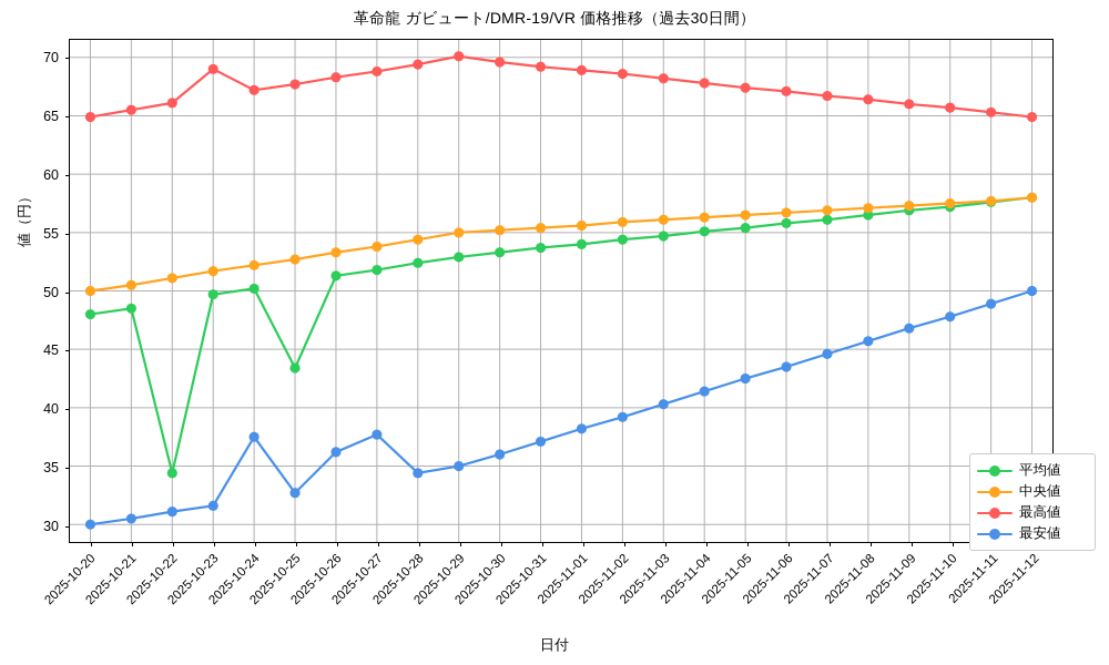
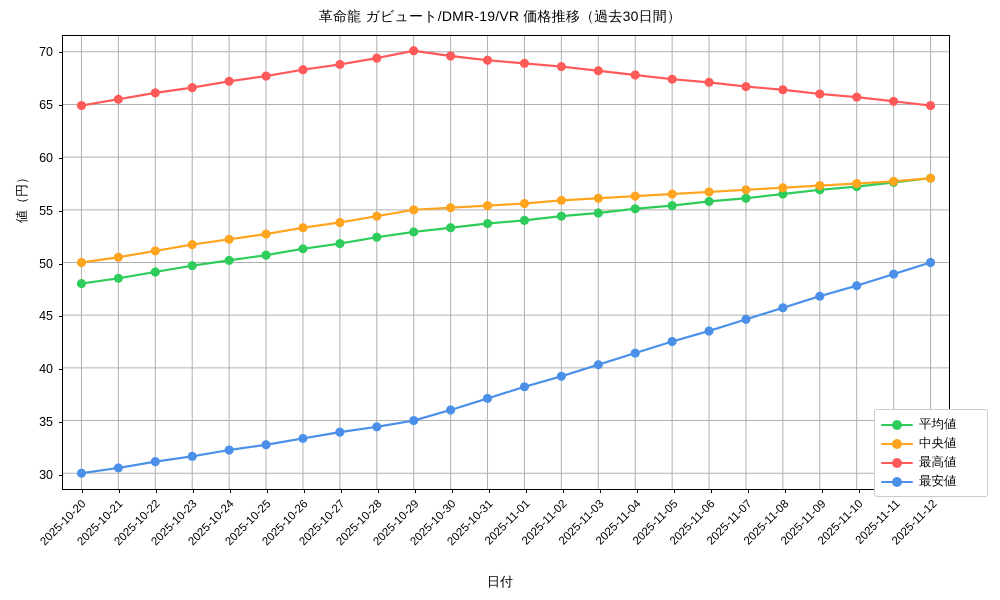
平均値/2025-10-22: 34.4 -> 49.1
最高値/2025-10-23: 69.0 -> 66.6
最安値/2025-10-24: 37.5 -> 32.2
平均値/2025-10-25: 43.4 -> 50.7
最安値/2025-10-26: 36.2 -> 33.3
最安値/2025-10-27: 37.7 -> 33.9
